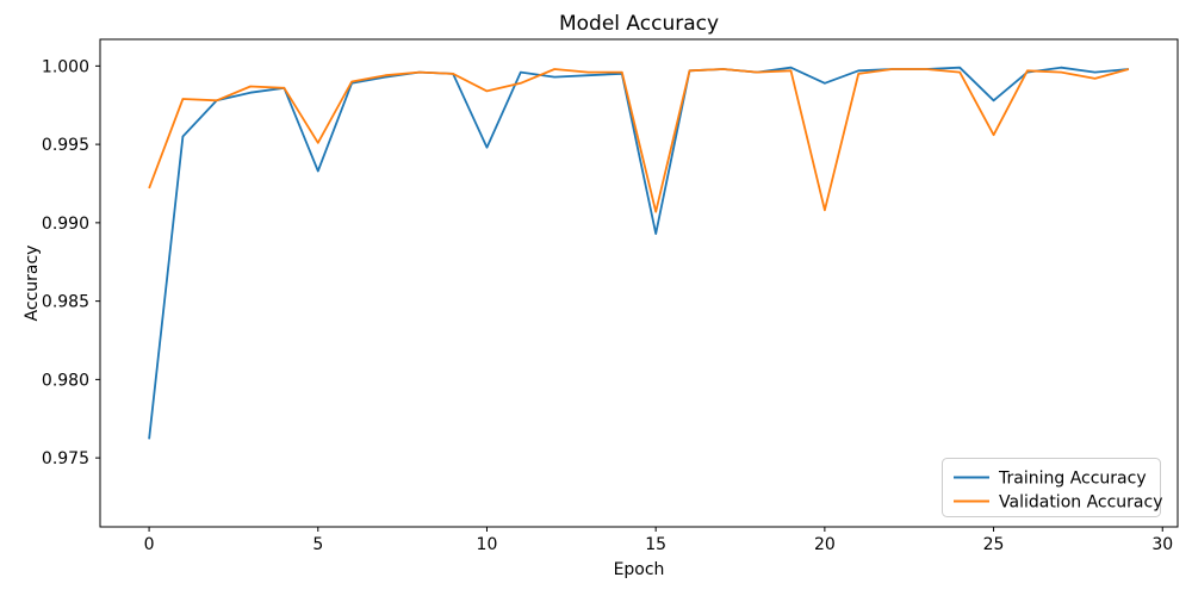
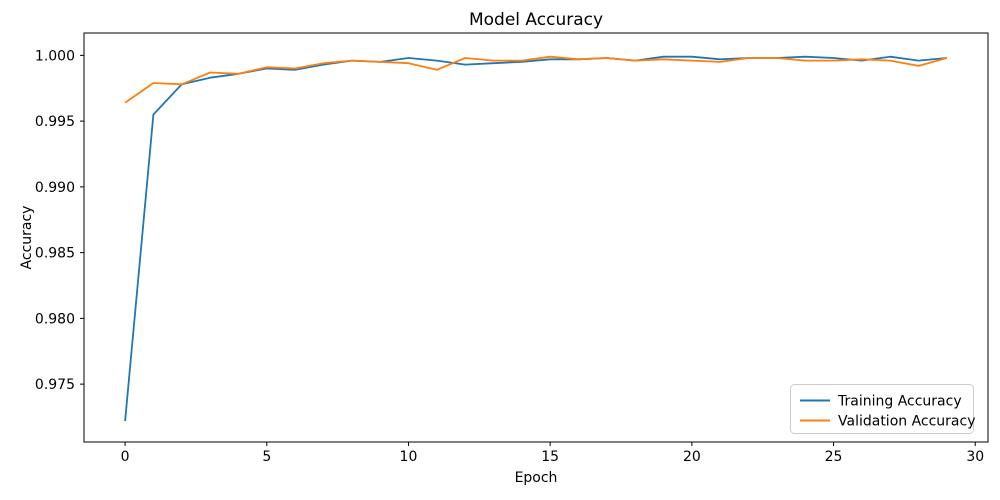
Training Accuracy/0: 0.9762 -> 0.9722
Validation Accuracy/0: 0.9922 -> 0.9964
Training Accuracy/5: 0.9933 -> 0.9990
Validation Accuracy/5: 0.9951 -> 0.9991
Training Accuracy/10: 0.9948 -> 0.9998
Validation Accuracy/10: 0.9984 -> 0.9994
Training Accuracy/15: 0.9893 -> 0.9997
Validation Accuracy/15: 0.9907 -> 0.9999
Training Accuracy/20: 0.9989 -> 0.9999
Validation Accuracy/20: 0.9908 -> 0.9996
Training Accuracy/25: 0.9978 -> 0.9998
Validation Accuracy/25: 0.9956 -> 0.9996
